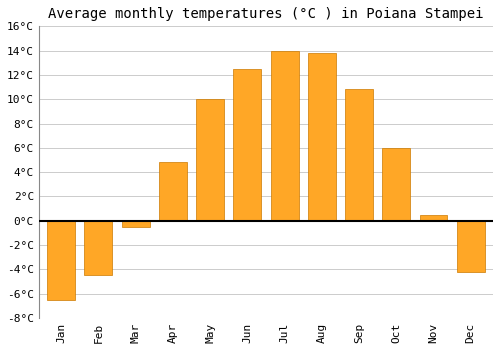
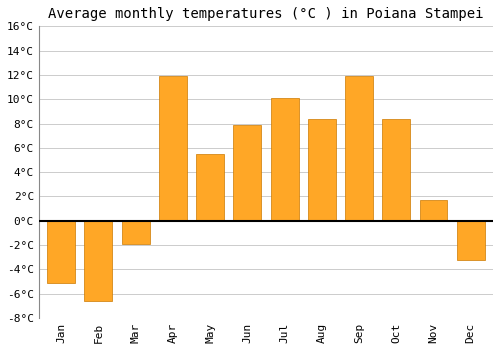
Jan: -6.5°C -> -5.1°C
Feb: -4.5°C -> -6.6°C
Mar: -0.5°C -> -1.9°C
Apr: 4.8°C -> 11.9°C
May: 10.0°C -> 5.5°C
Jun: 12.5°C -> 7.9°C
Jul: 14.0°C -> 10.1°C
Aug: 13.8°C -> 8.4°C
Sep: 10.8°C -> 11.9°C
Oct: 6.0°C -> 8.4°C
Nov: 0.5°C -> 1.7°C
Dec: -4.2°C -> -3.2°C
